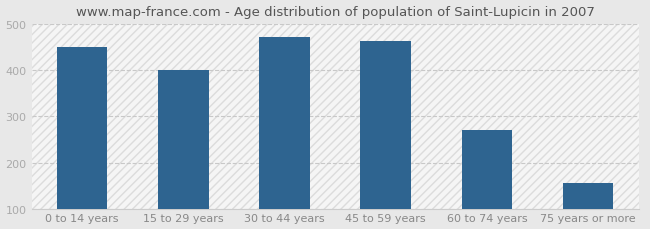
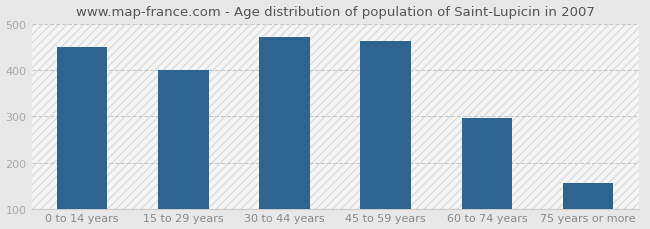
60 to 74 years: 270 -> 296
